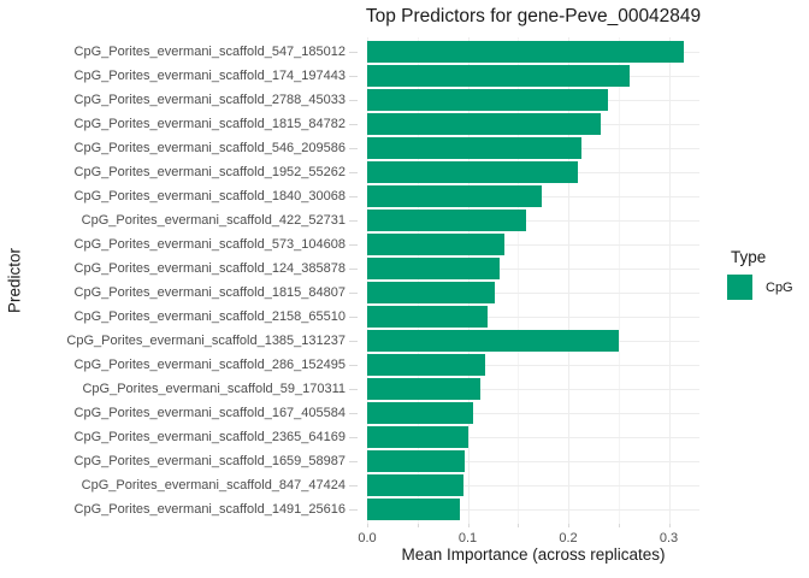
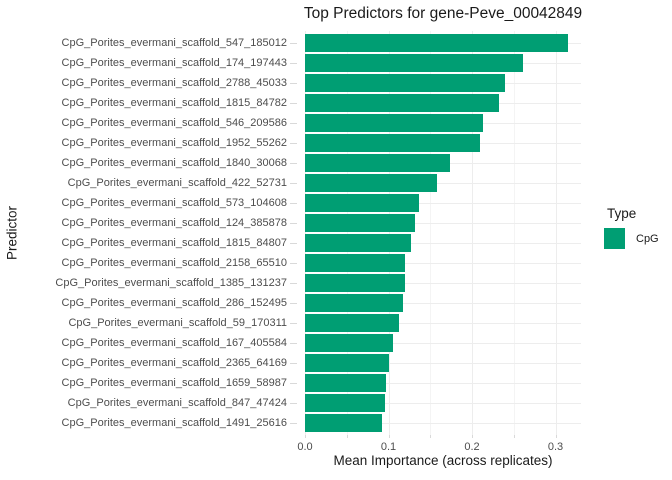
CpG_Porites_evermani_scaffold_1385_131237: 0.25 -> 0.12
